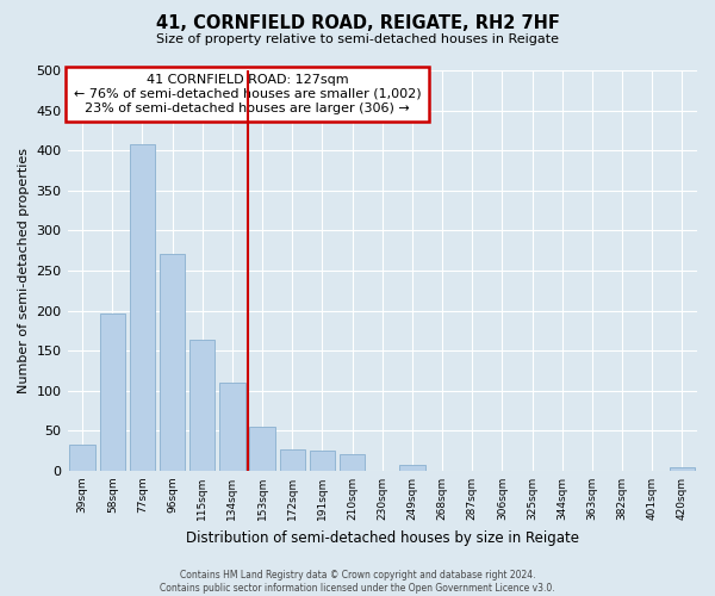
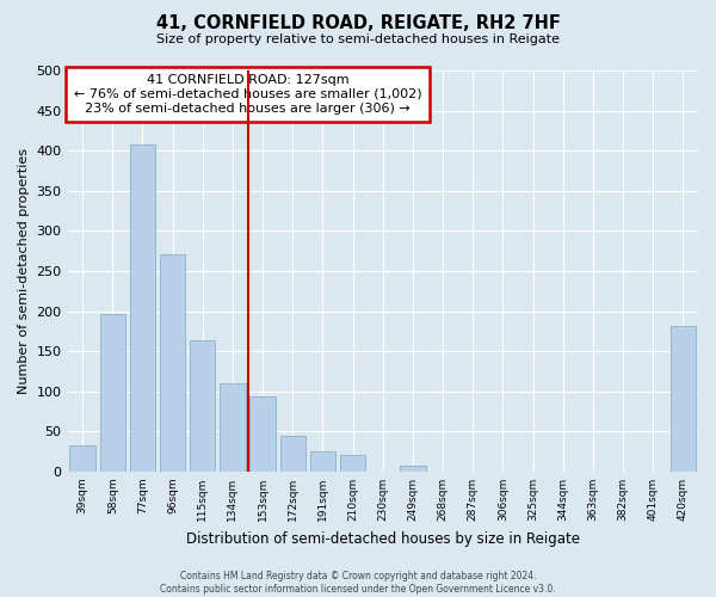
153sqm: 55 -> 94
172sqm: 26 -> 44
420sqm: 4 -> 182
